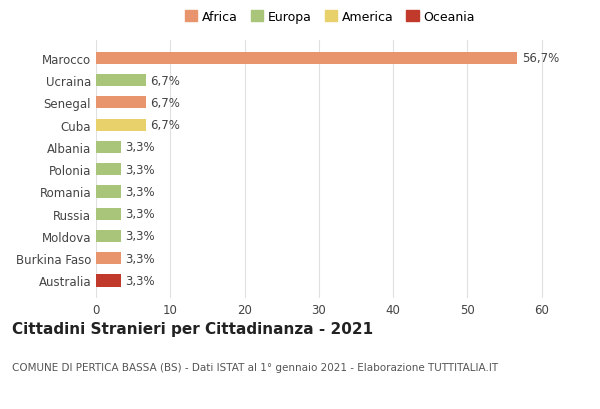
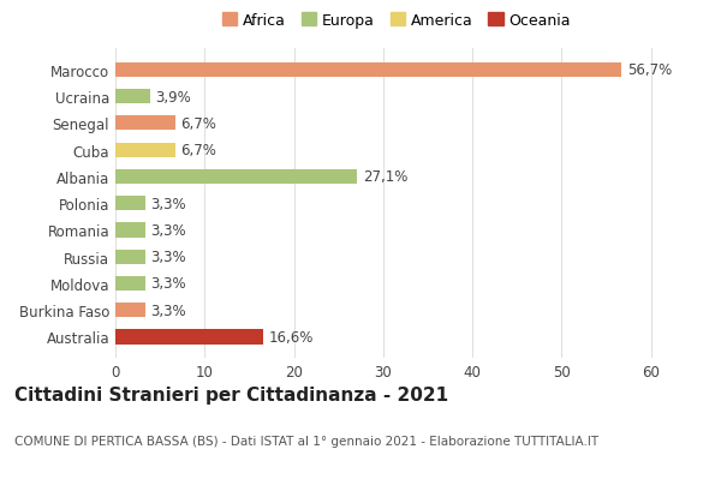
Ucraina: 6,7% -> 3,9%
Albania: 3,3% -> 27,1%
Australia: 3,3% -> 16,6%
